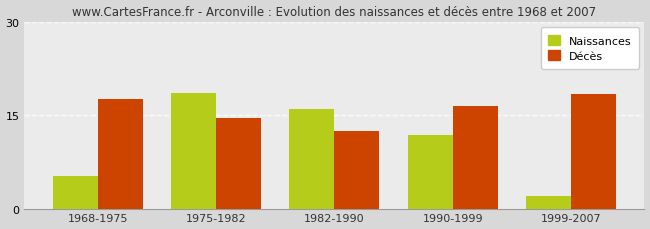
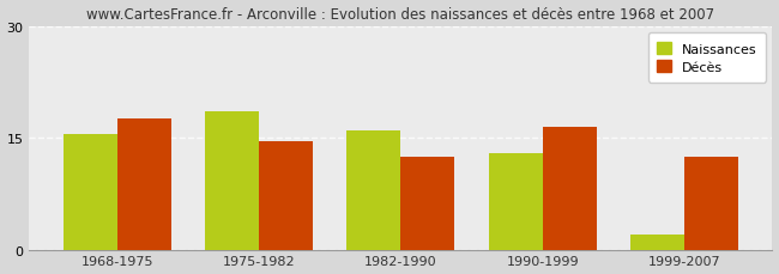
Naissances/1968-1975: 5.2 -> 15.5
Naissances/1990-1999: 11.8 -> 13.0
Décès/1999-2007: 18.4 -> 12.5
